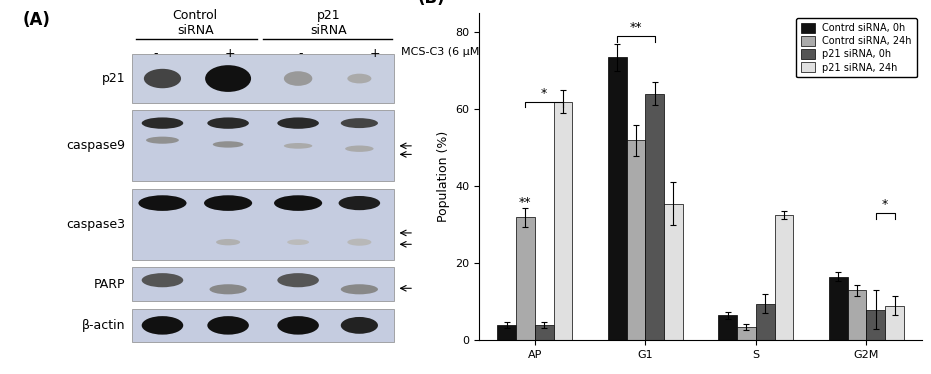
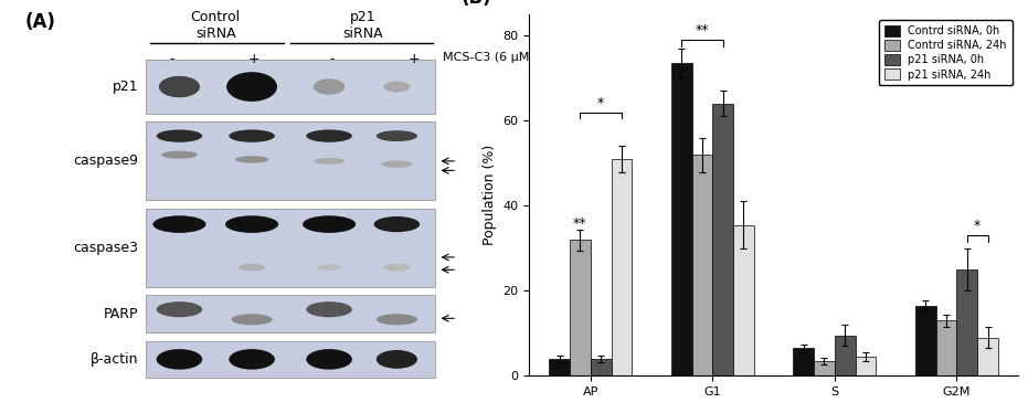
p21 siRNA, 24h/AP: 62.0 -> 51.0
p21 siRNA, 24h/S: 32.5 -> 4.5
p21 siRNA, 0h/G2M: 8.0 -> 25.0
